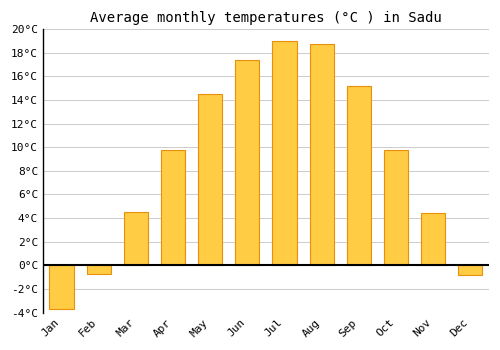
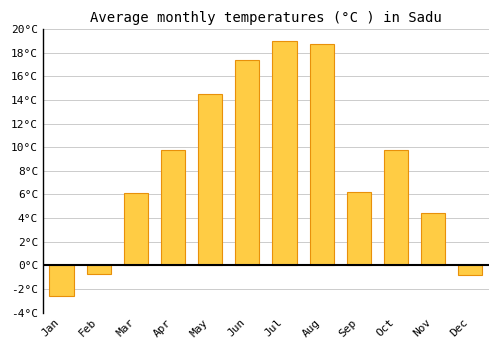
Jan: -3.7°C -> -2.6°C
Mar: 4.5°C -> 6.1°C
Sep: 15.2°C -> 6.2°C
